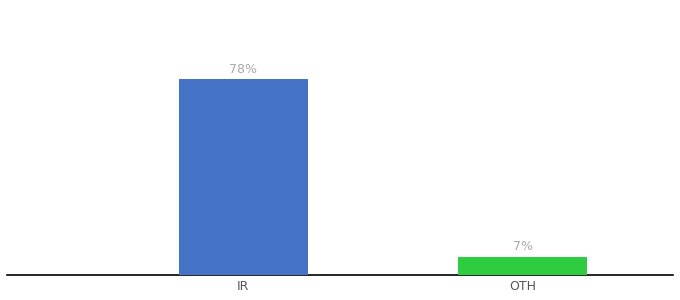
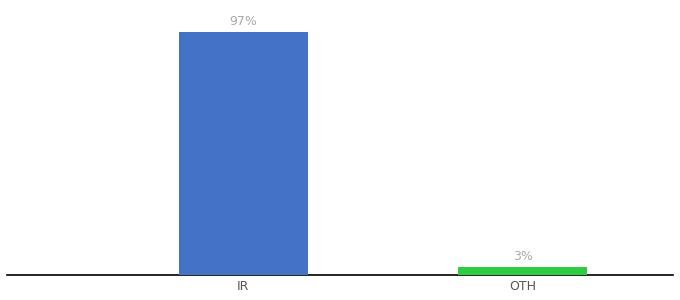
IR: 78% -> 97%
OTH: 7% -> 3%
